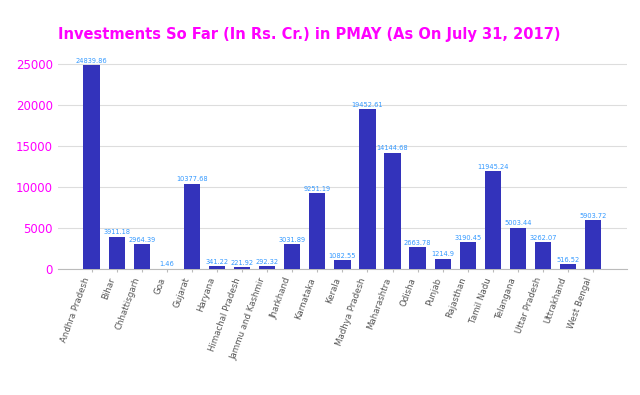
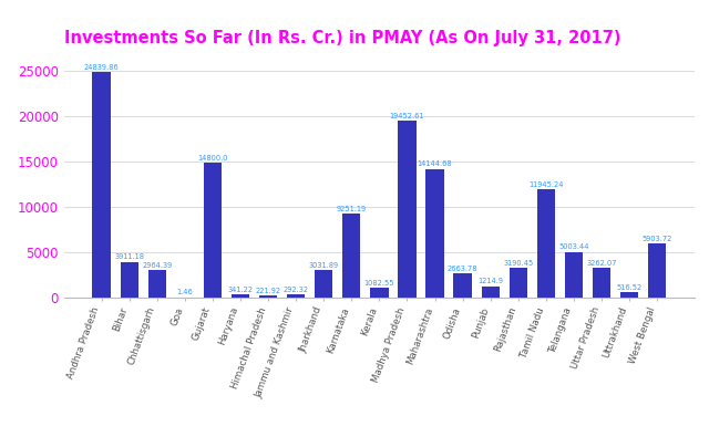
Gujarat: 10400 -> 14800
